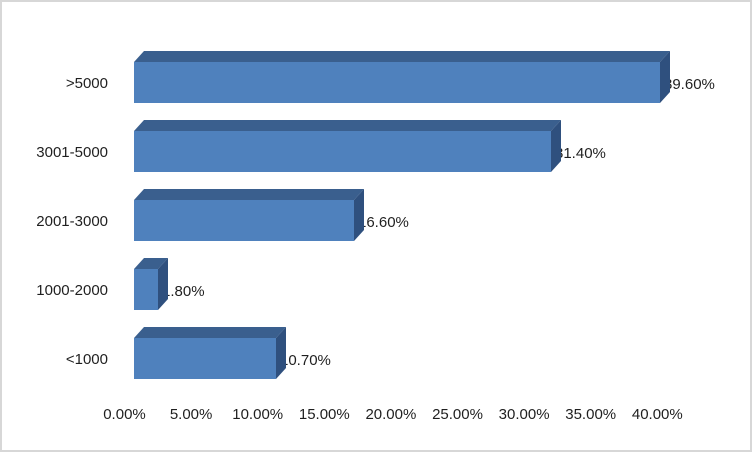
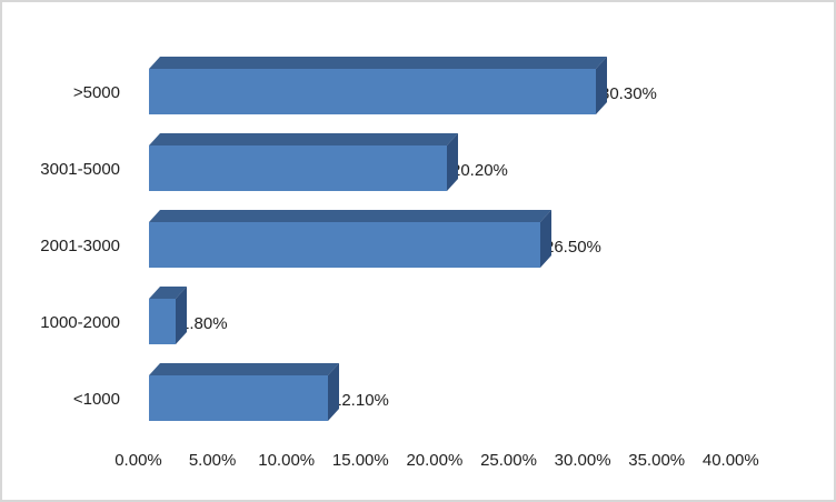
>5000: 39.60% -> 30.30%
3001-5000: 31.40% -> 20.20%
2001-3000: 16.60% -> 26.50%
<1000: 10.70% -> 12.10%
